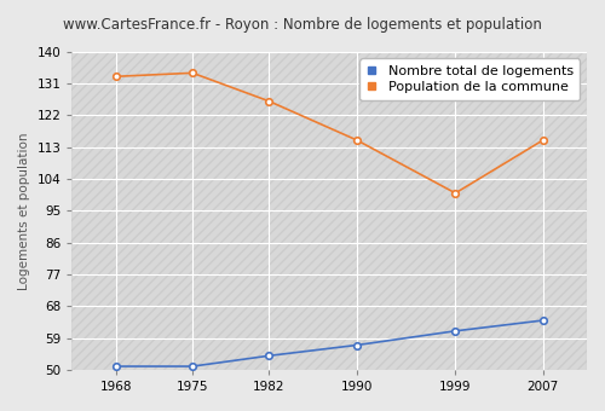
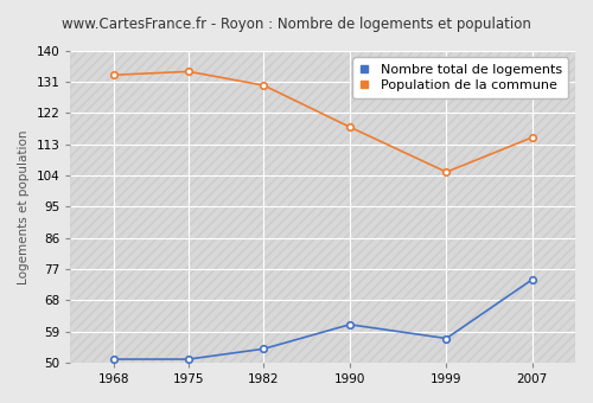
Population de la commune/1982: 126 -> 130
Nombre total de logements/1990: 57 -> 61
Population de la commune/1990: 115 -> 118
Nombre total de logements/1999: 61 -> 57
Population de la commune/1999: 100 -> 105
Nombre total de logements/2007: 64 -> 74
